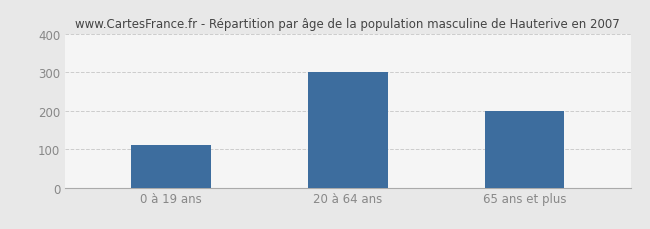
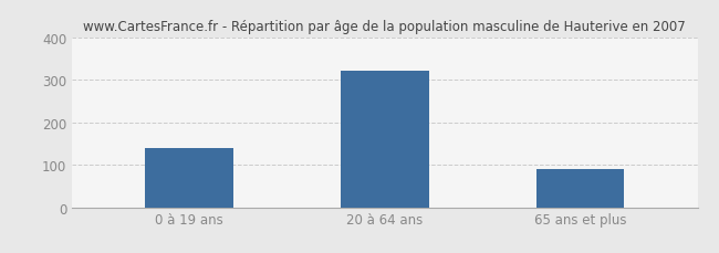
0 à 19 ans: 110 -> 138
20 à 64 ans: 300 -> 320
65 ans et plus: 200 -> 90
